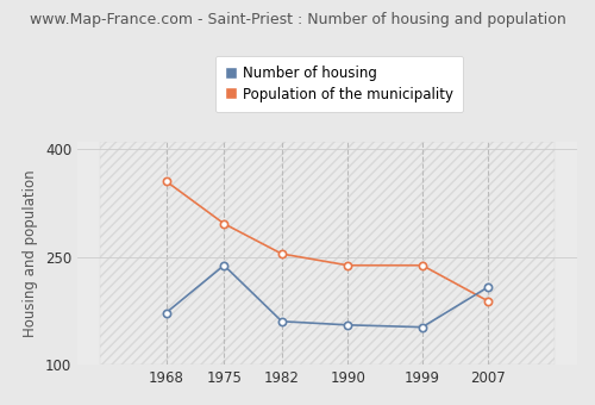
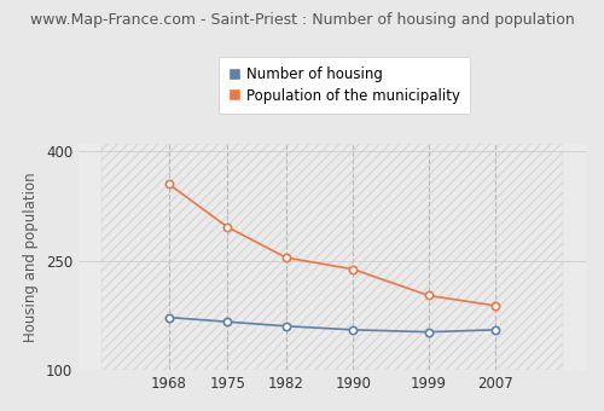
Number of housing/1975: 238 -> 166
Population of the municipality/1999: 238 -> 202
Number of housing/2007: 208 -> 155
